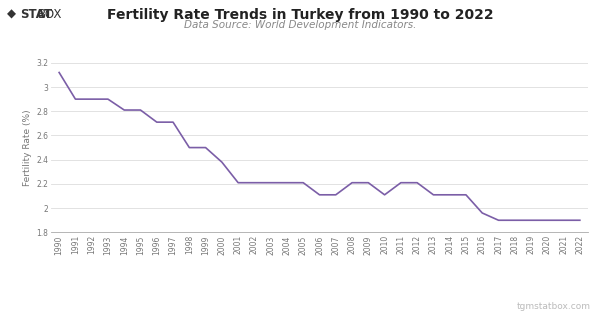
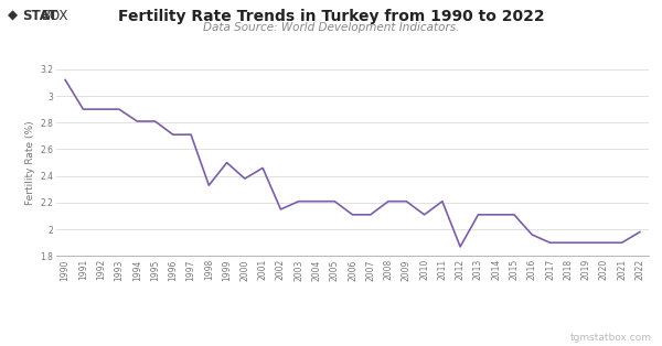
1998: 2.50 -> 2.33
2001: 2.21 -> 2.46
2002: 2.21 -> 2.15
2012: 2.21 -> 1.87
2022: 1.90 -> 1.98
